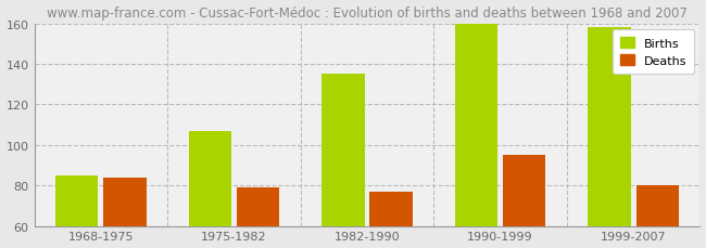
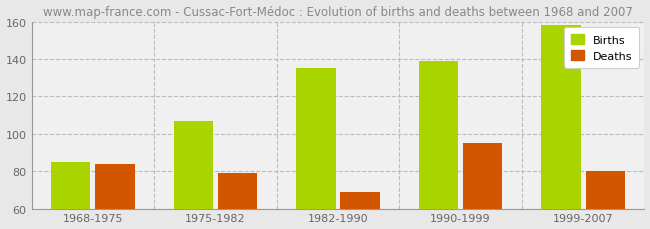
Deaths/1982-1990: 77 -> 69
Births/1990-1999: 160 -> 139
